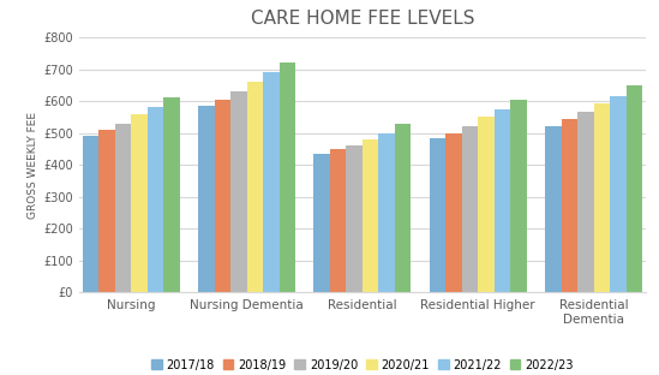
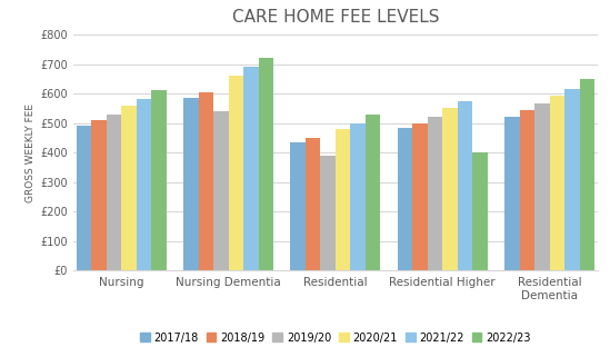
2019/20/Nursing Dementia: £630 -> £540
2019/20/Residential: £462 -> £390
2022/23/Residential Higher: £603 -> £400
